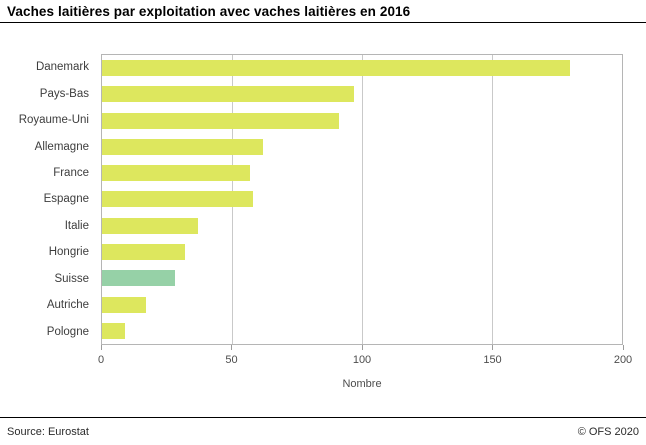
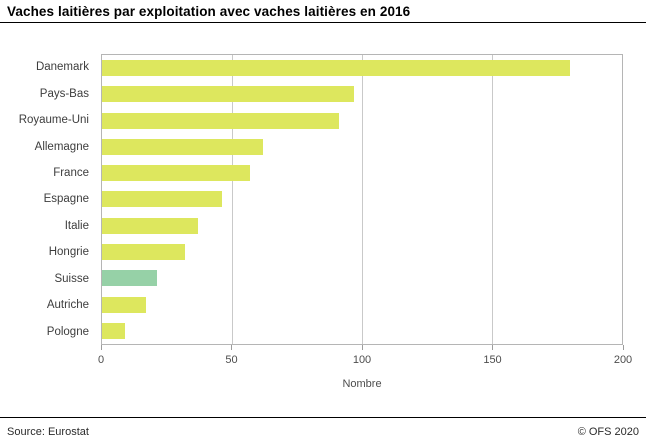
Espagne: 58 -> 46
Suisse: 28 -> 21
